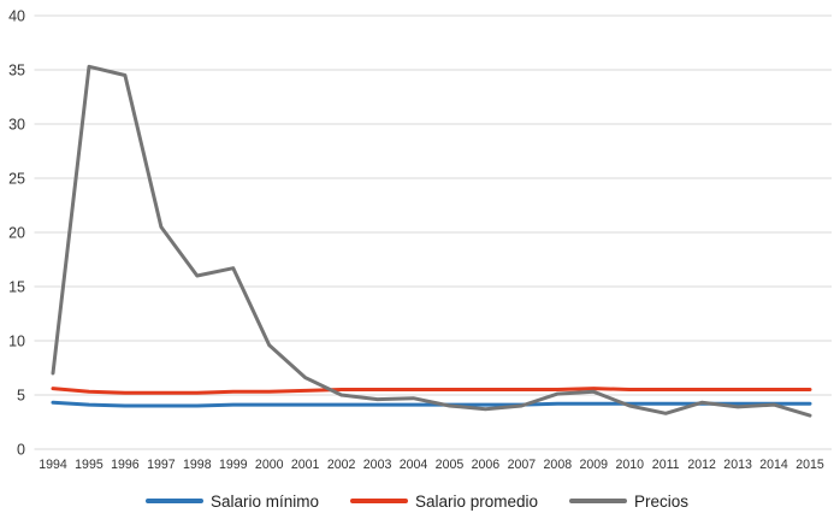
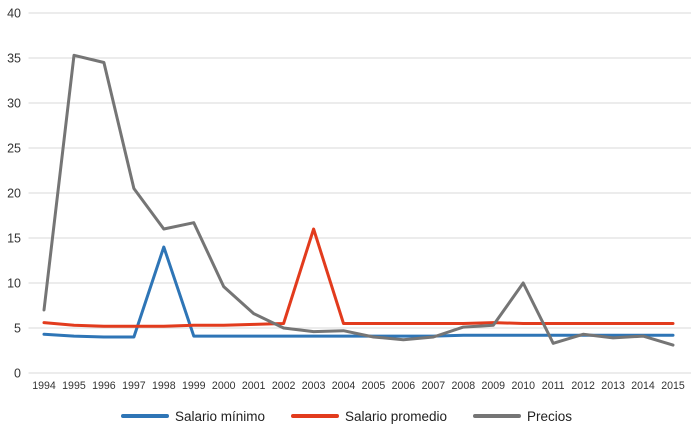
Salario mínimo/1998: 4 -> 14
Salario promedio/2003: 6 -> 16
Precios/2010: 4 -> 10
